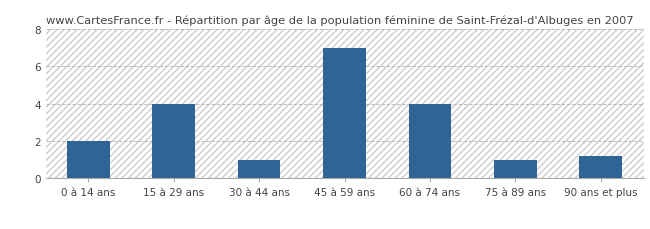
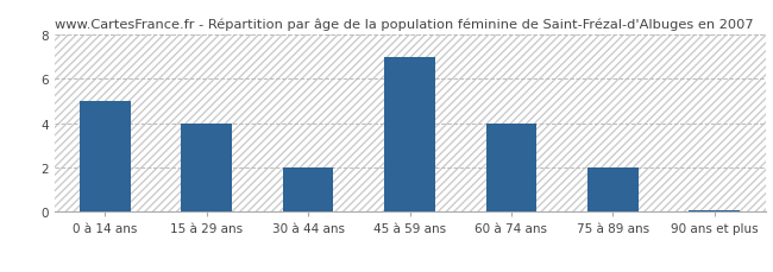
0 à 14 ans: 2.0 -> 5.0
30 à 44 ans: 1.0 -> 2.0
75 à 89 ans: 1.0 -> 2.0
90 ans et plus: 1.2 -> 0.1
